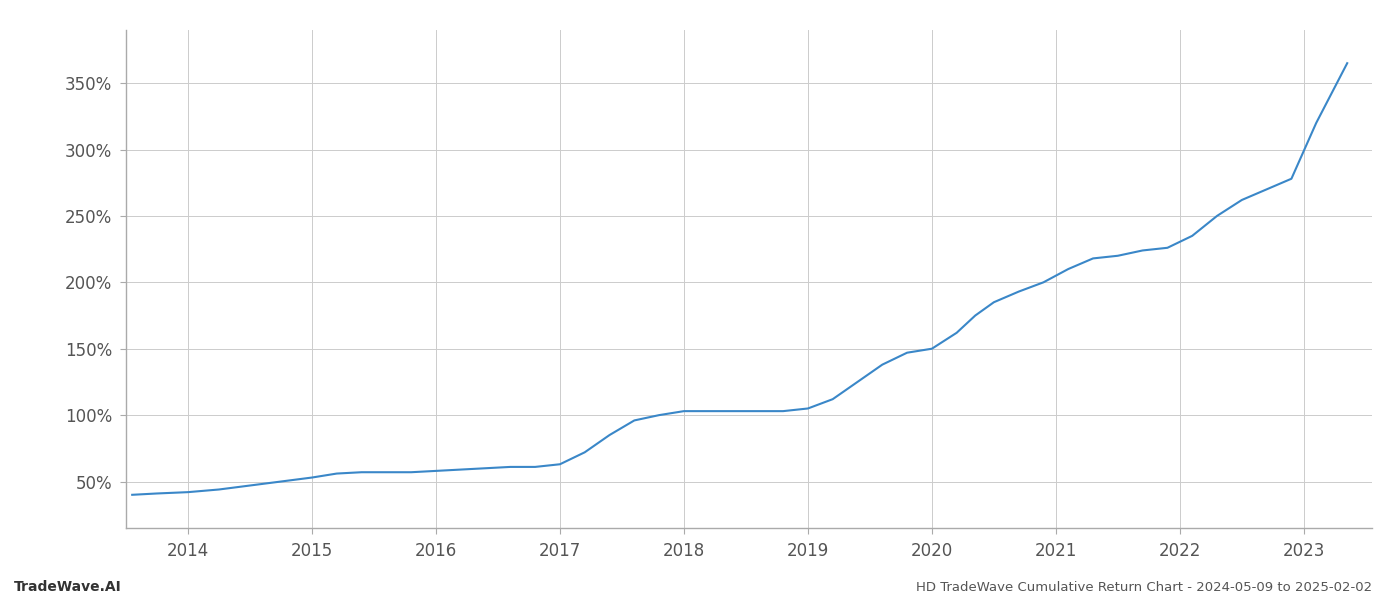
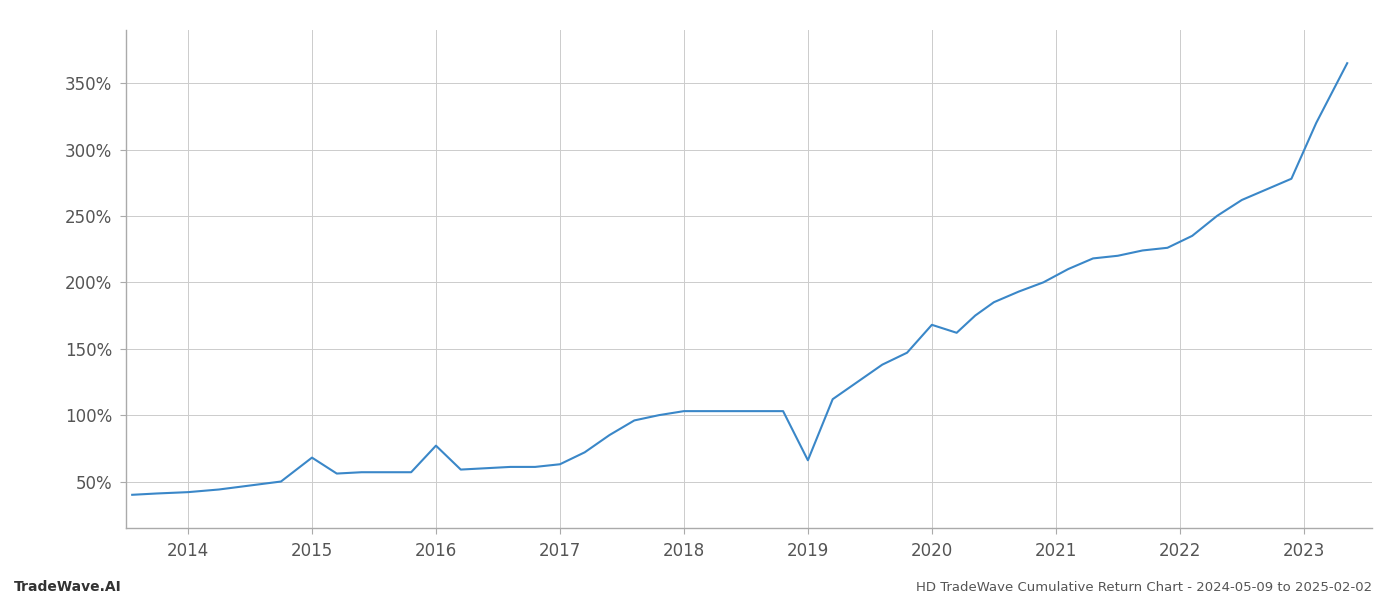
2015: 53% -> 68%
2016: 58% -> 77%
2019: 105% -> 66%
2020: 150% -> 168%
